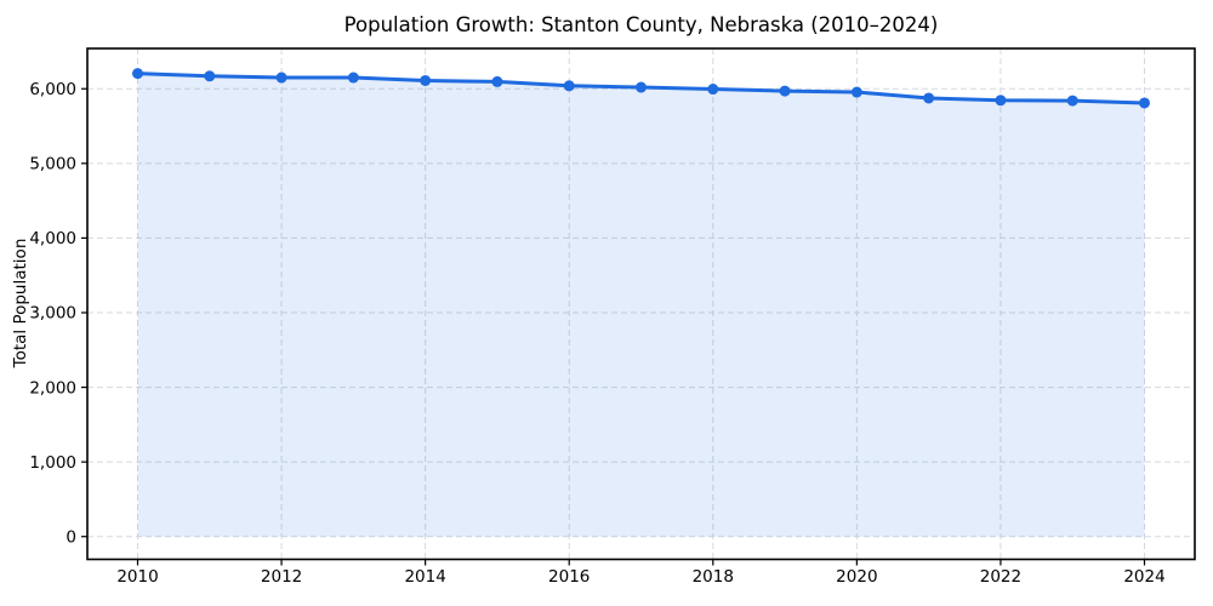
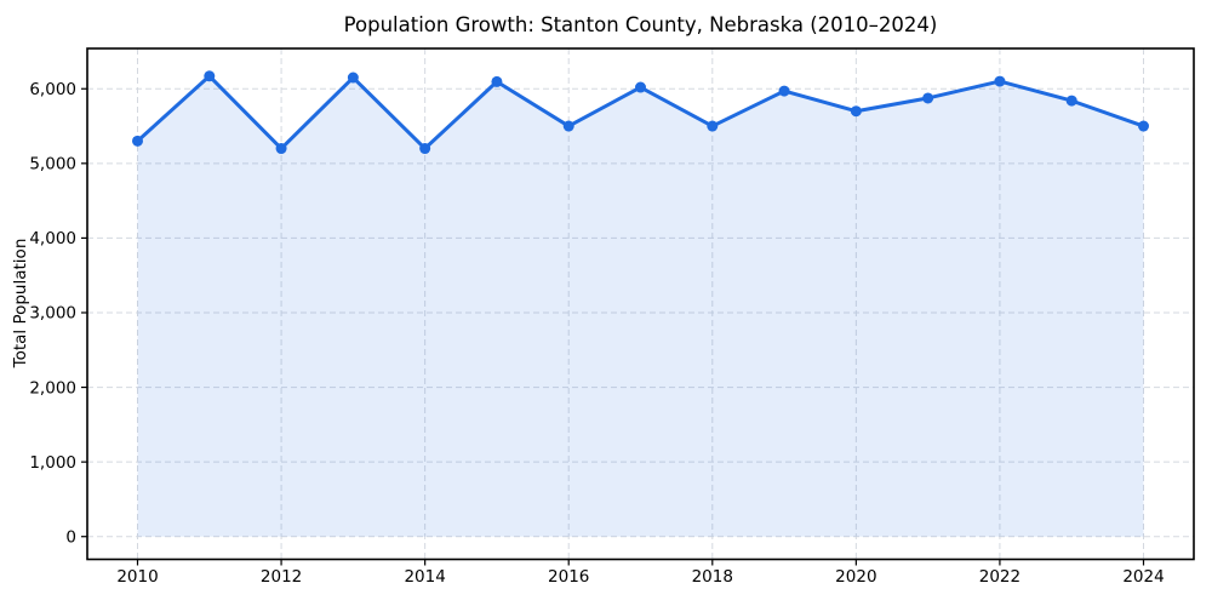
2010: 6200 -> 5300
2012: 6200 -> 5200
2014: 6100 -> 5200
2016: 6000 -> 5500
2018: 6000 -> 5500
2020: 6000 -> 5700
2022: 5800 -> 6100
2024: 5800 -> 5500
